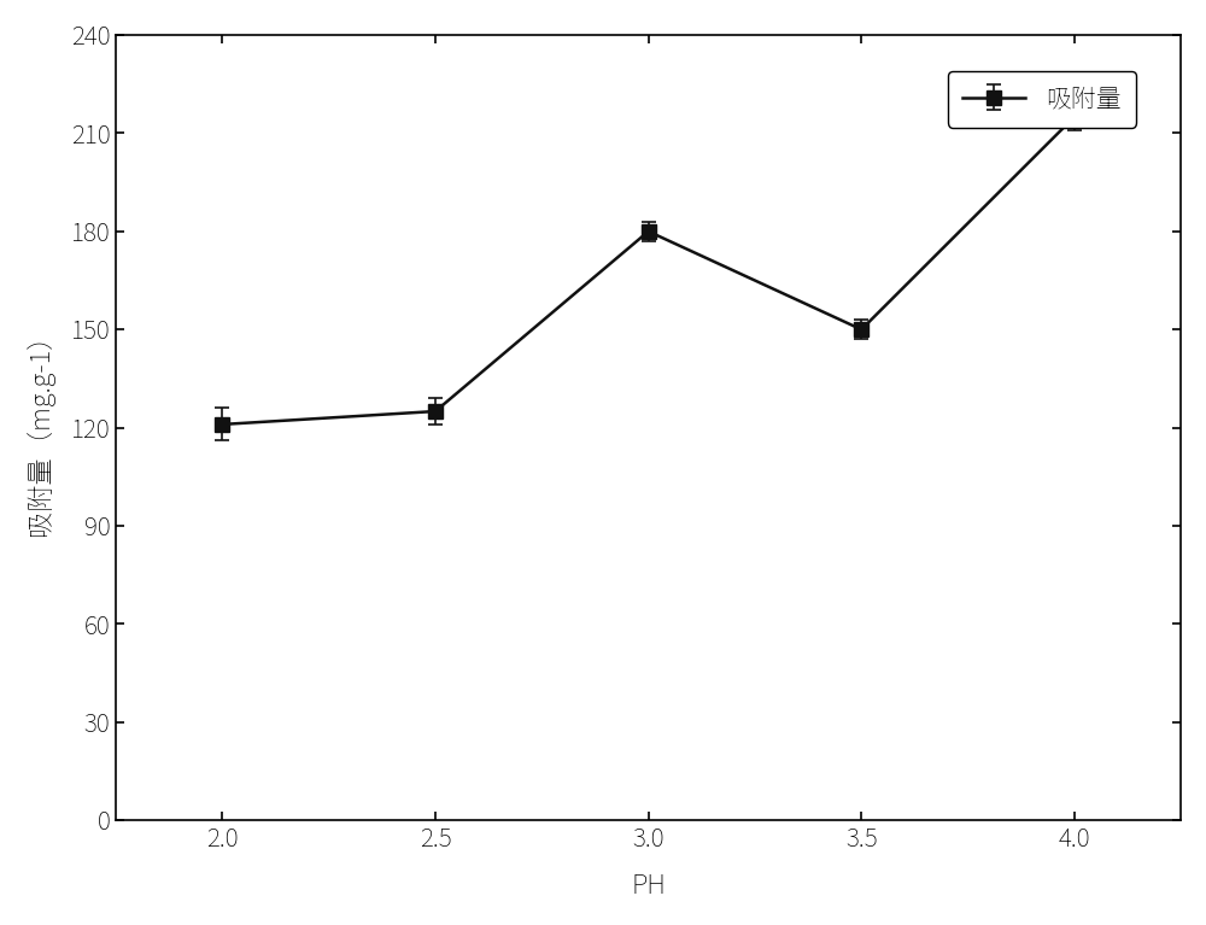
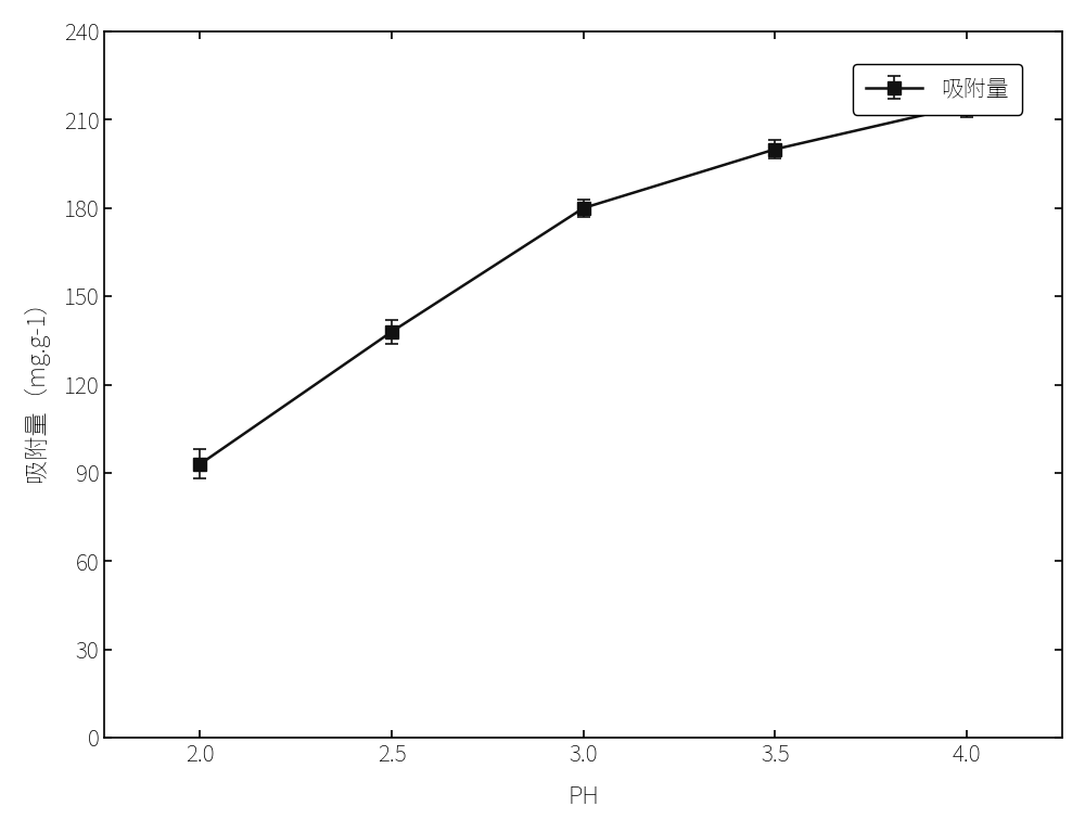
2.0: 121 -> 93
2.5: 125 -> 138
3.5: 150 -> 200
